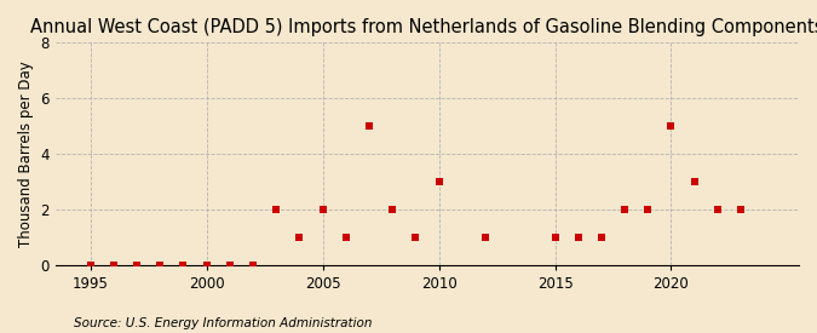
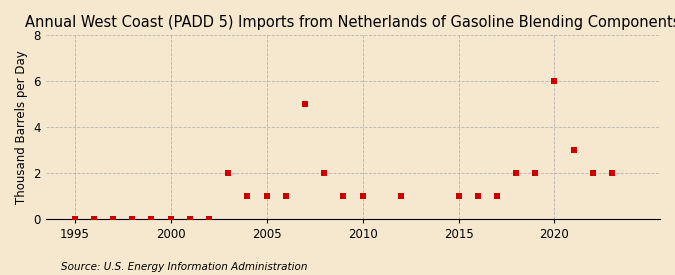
2005: 2 -> 1
2010: 3 -> 1
2020: 5 -> 6
